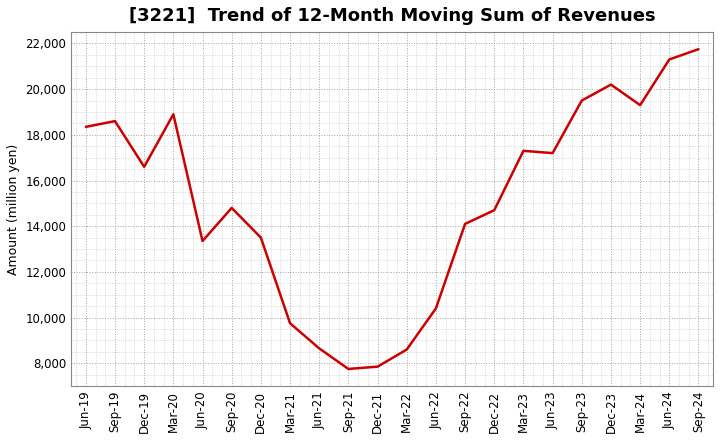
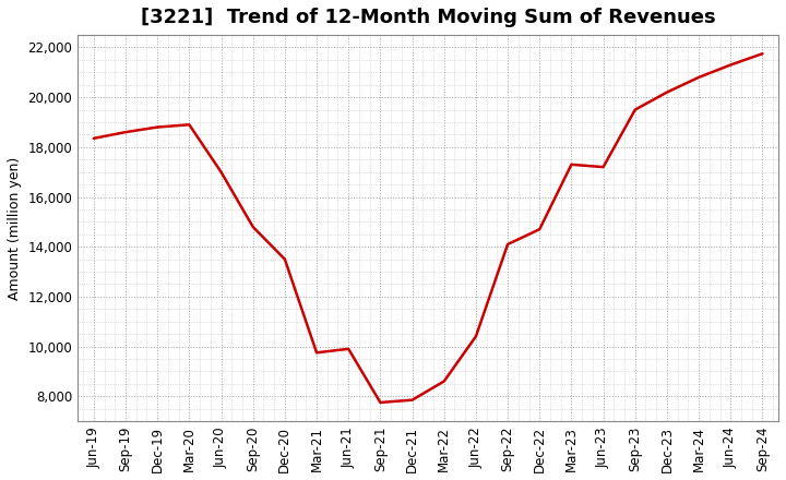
Dec-19: 16,600 -> 18,800
Jun-20: 13,350 -> 17,000
Jun-21: 8,650 -> 9,900
Mar-24: 19,300 -> 20,800
